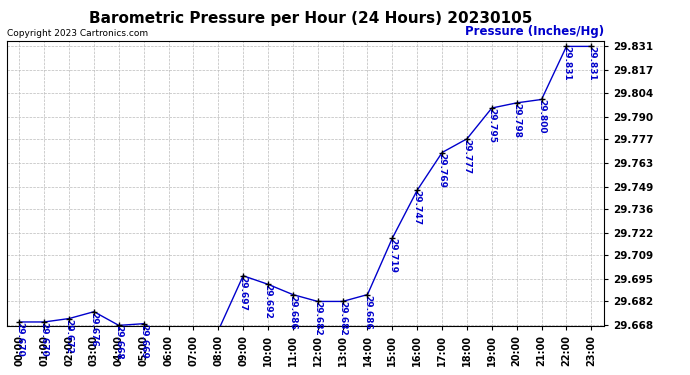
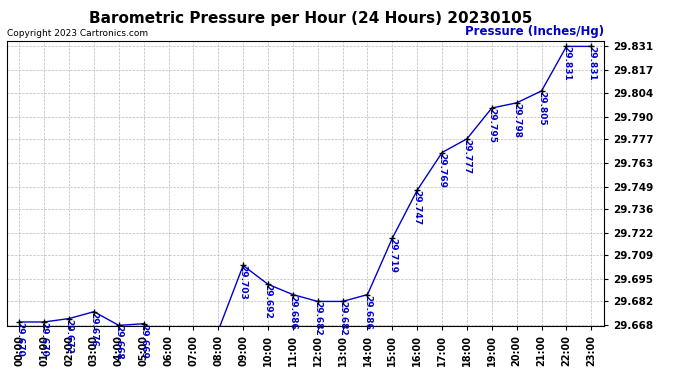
09:00: 29.697 -> 29.703
21:00: 29.800 -> 29.805
